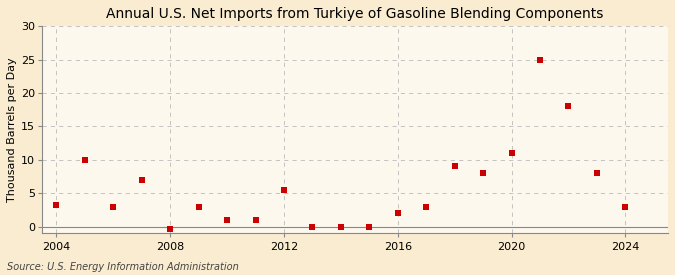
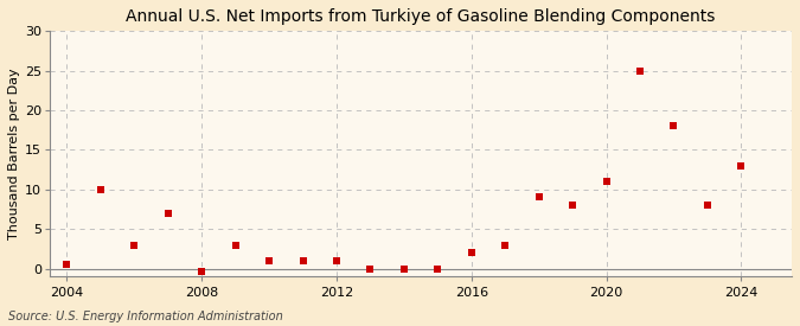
2004: 3.2 -> 0.5
2012: 5.4 -> 1.0
2024: 3.0 -> 13.0
